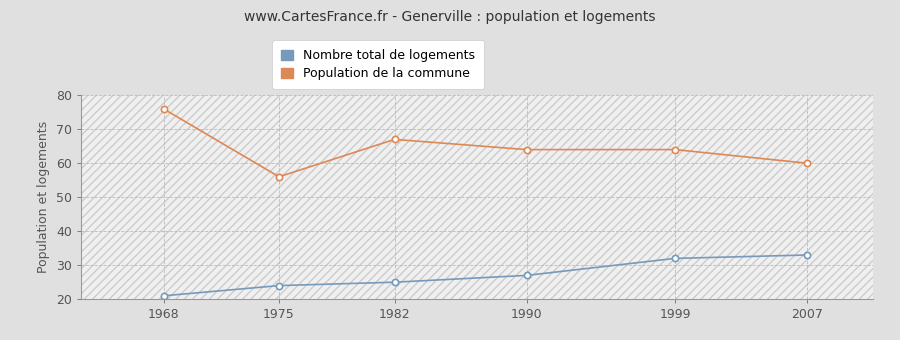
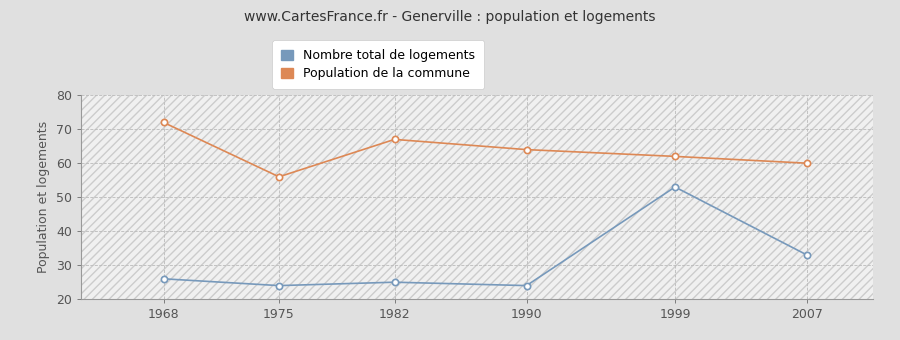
Nombre total de logements/1968: 21 -> 26
Population de la commune/1968: 76 -> 72
Nombre total de logements/1990: 27 -> 24
Nombre total de logements/1999: 32 -> 53
Population de la commune/1999: 64 -> 62
